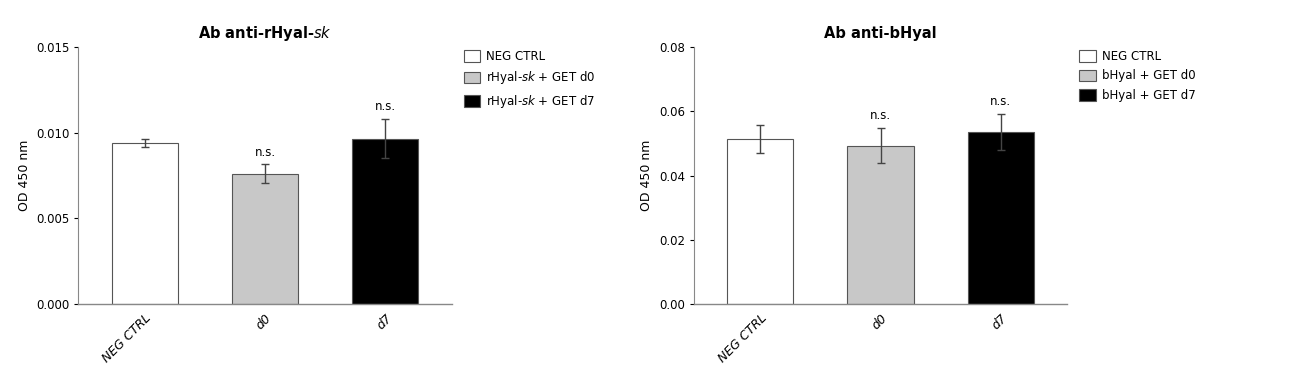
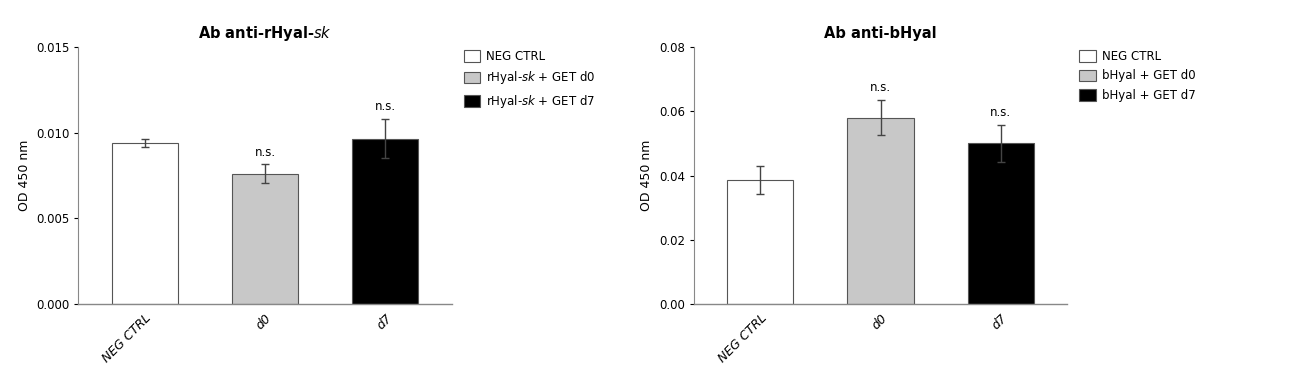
Ab anti-bHyal/NEG CTRL: 0.0513 -> 0.0385
Ab anti-bHyal/d0: 0.0493 -> 0.0580
Ab anti-bHyal/d7: 0.0535 -> 0.0500
